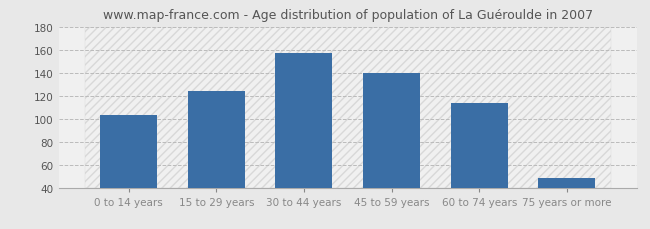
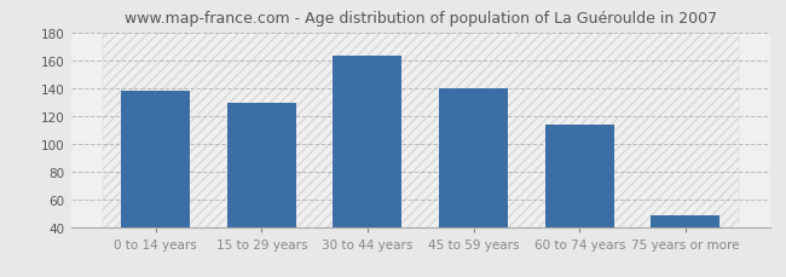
0 to 14 years: 103 -> 138
15 to 29 years: 124 -> 129
30 to 44 years: 157 -> 163
